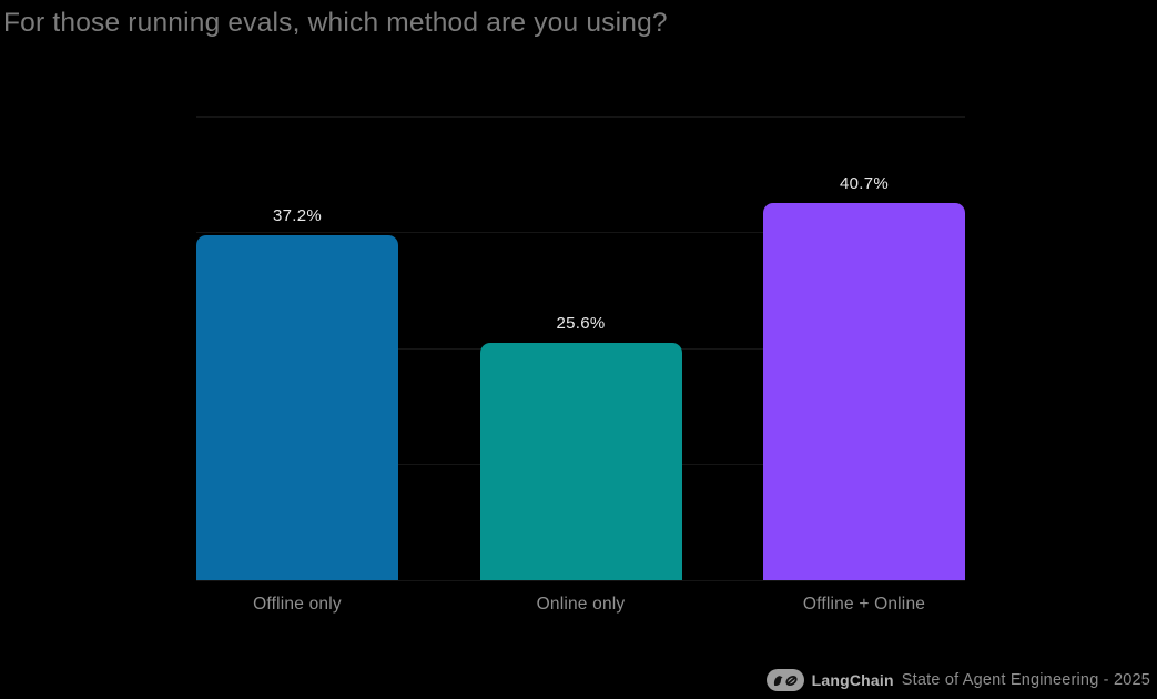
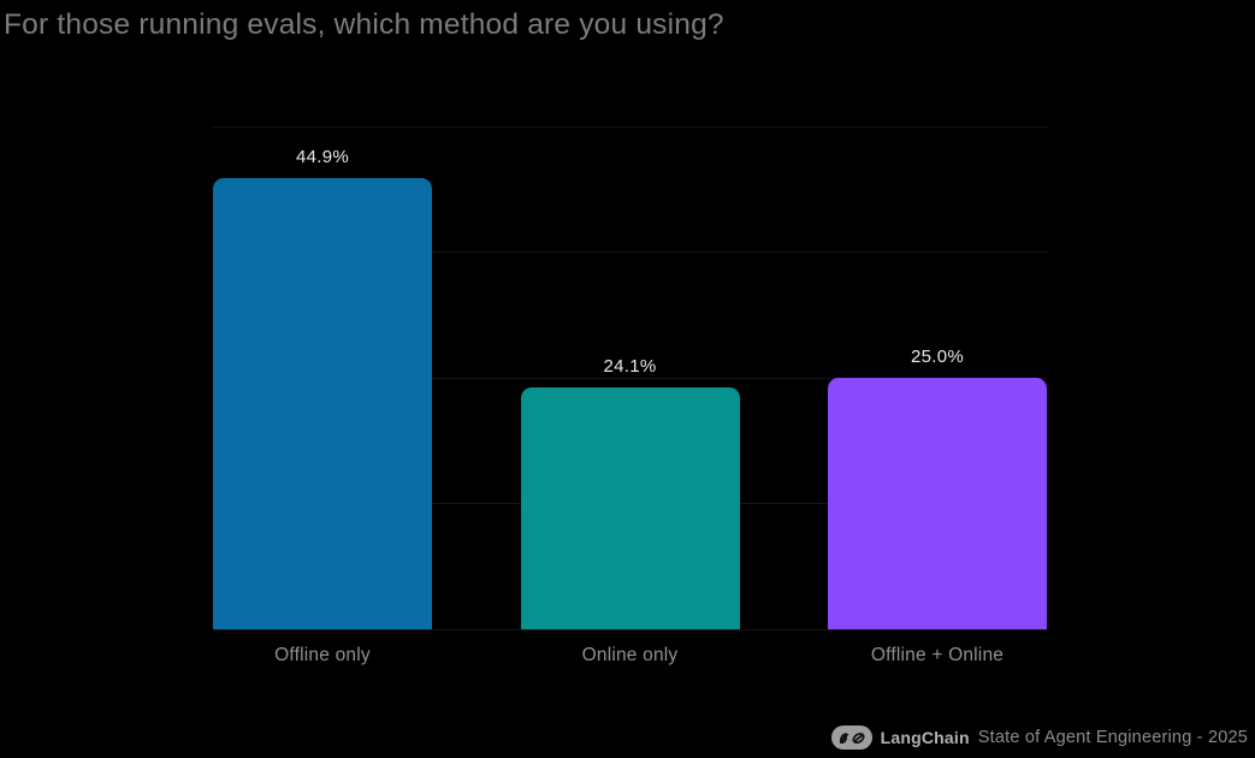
Offline only: 37.2% -> 44.9%
Online only: 25.6% -> 24.1%
Offline + Online: 40.7% -> 25.0%
